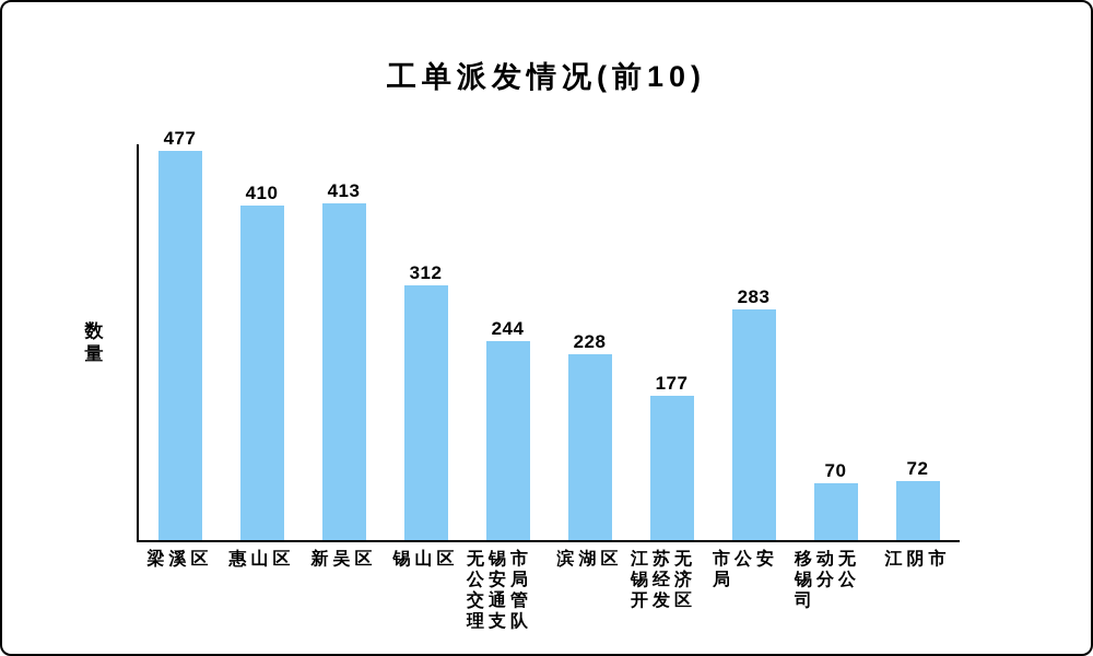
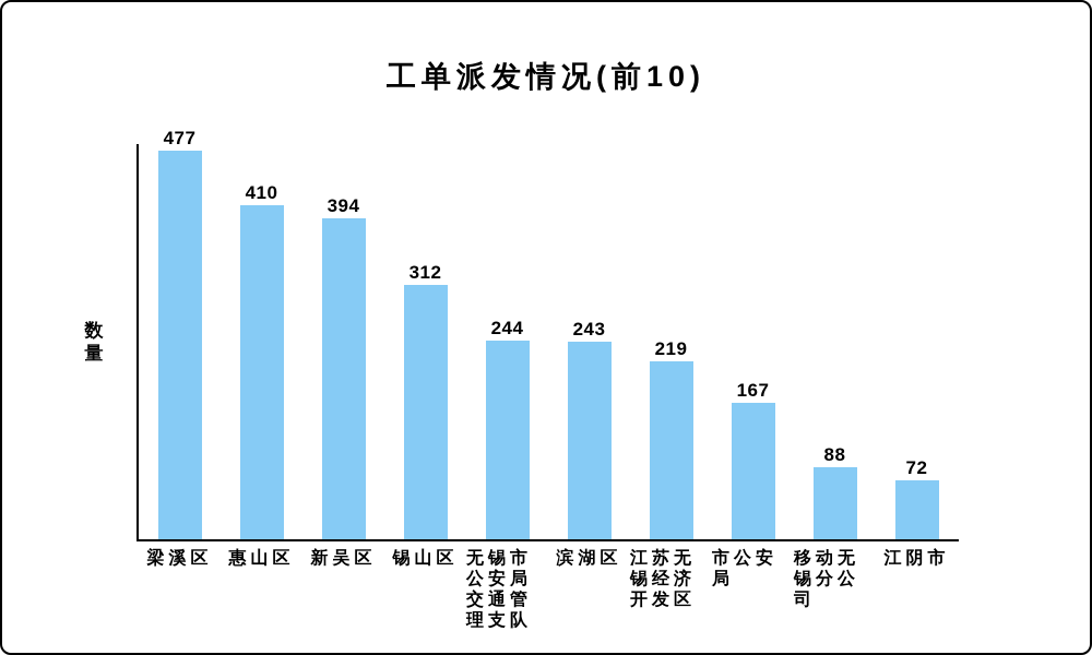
新吴区: 413 -> 394
滨湖区: 228 -> 243
江苏无锡经济开发区: 177 -> 219
市公安局: 283 -> 167
移动无锡分公司: 70 -> 88
